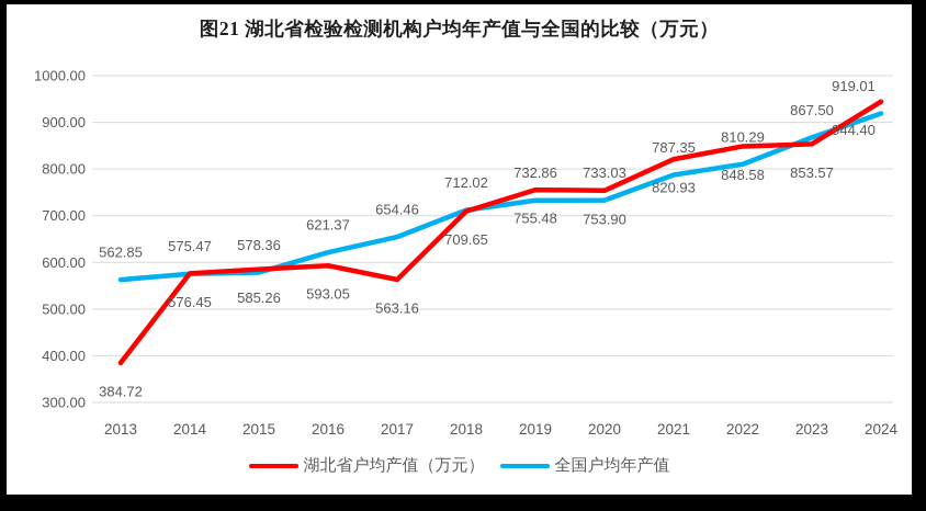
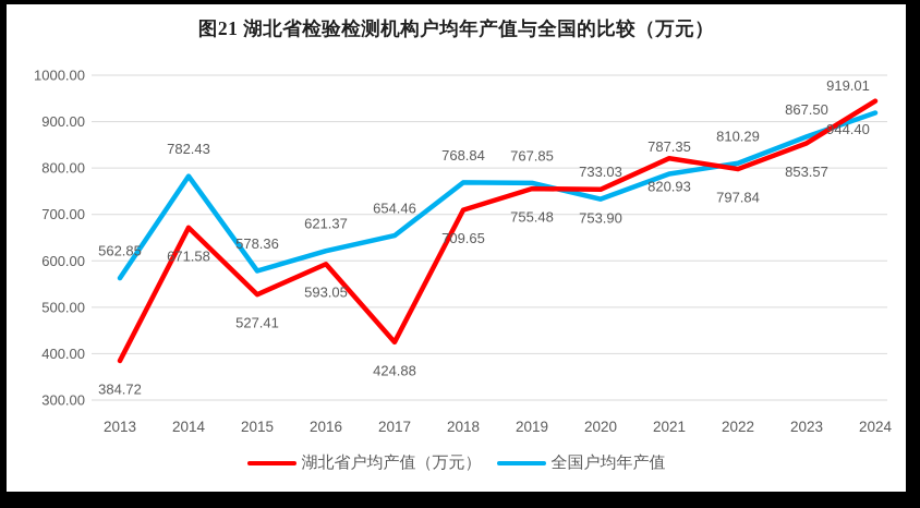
湖北省户均产值（万元）/2014: 576.45 -> 671.58
全国户均年产值/2014: 575.47 -> 782.43
湖北省户均产值（万元）/2015: 585.26 -> 527.41
湖北省户均产值（万元）/2017: 563.16 -> 424.88
全国户均年产值/2018: 712.02 -> 768.84
全国户均年产值/2019: 732.86 -> 767.85
湖北省户均产值（万元）/2022: 848.58 -> 797.84
